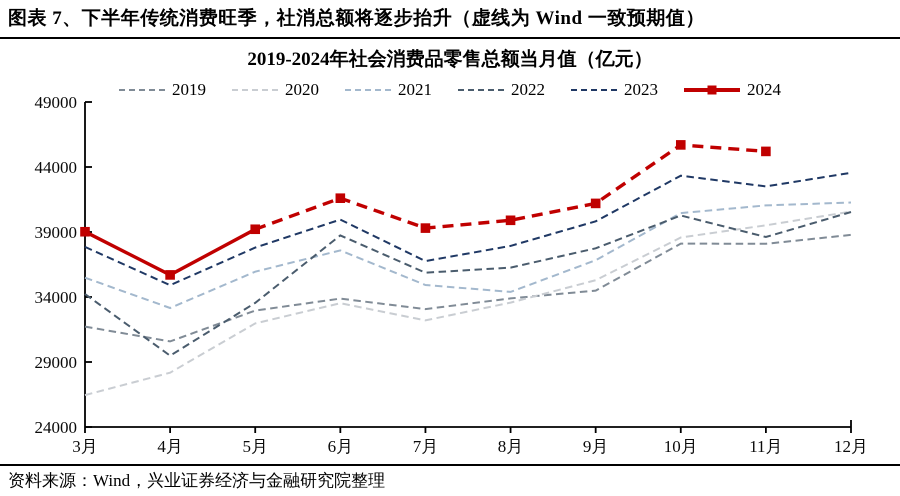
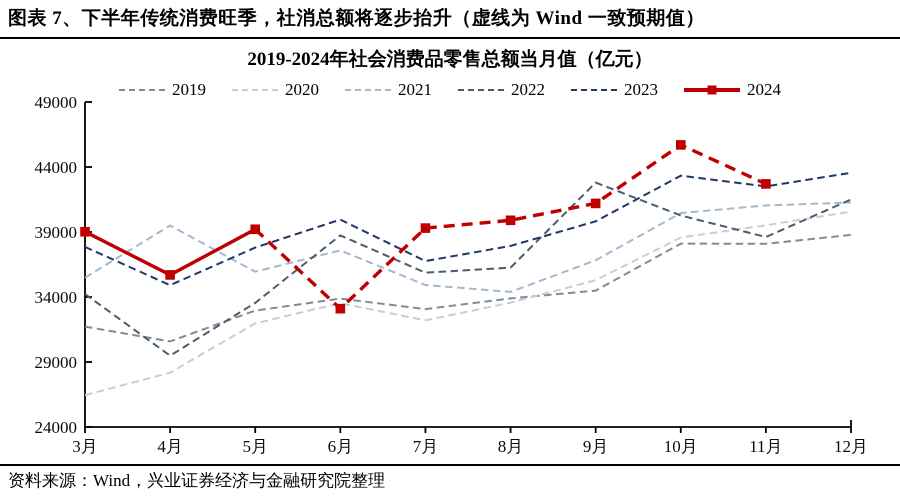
2021/4月: 33200 -> 39500
2024/6月: 41600 -> 33100
2022/9月: 37700 -> 42800
2024/11月: 45200 -> 42700
2022/12月: 40500 -> 41500
